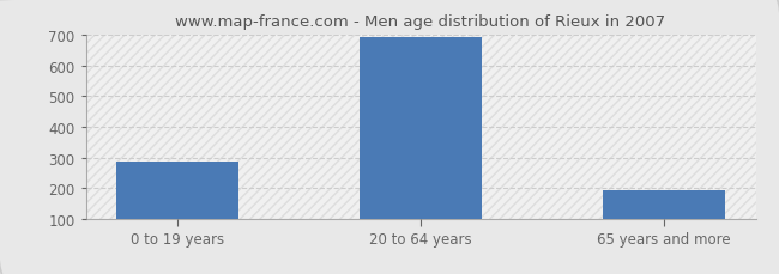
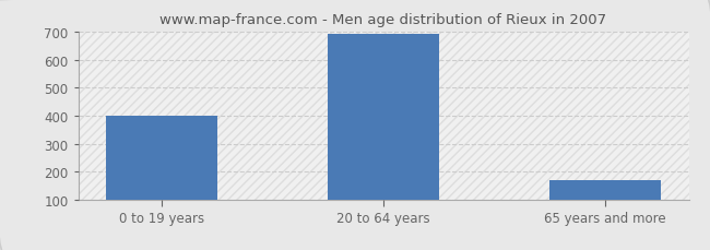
0 to 19 years: 287 -> 400
65 years and more: 193 -> 170
